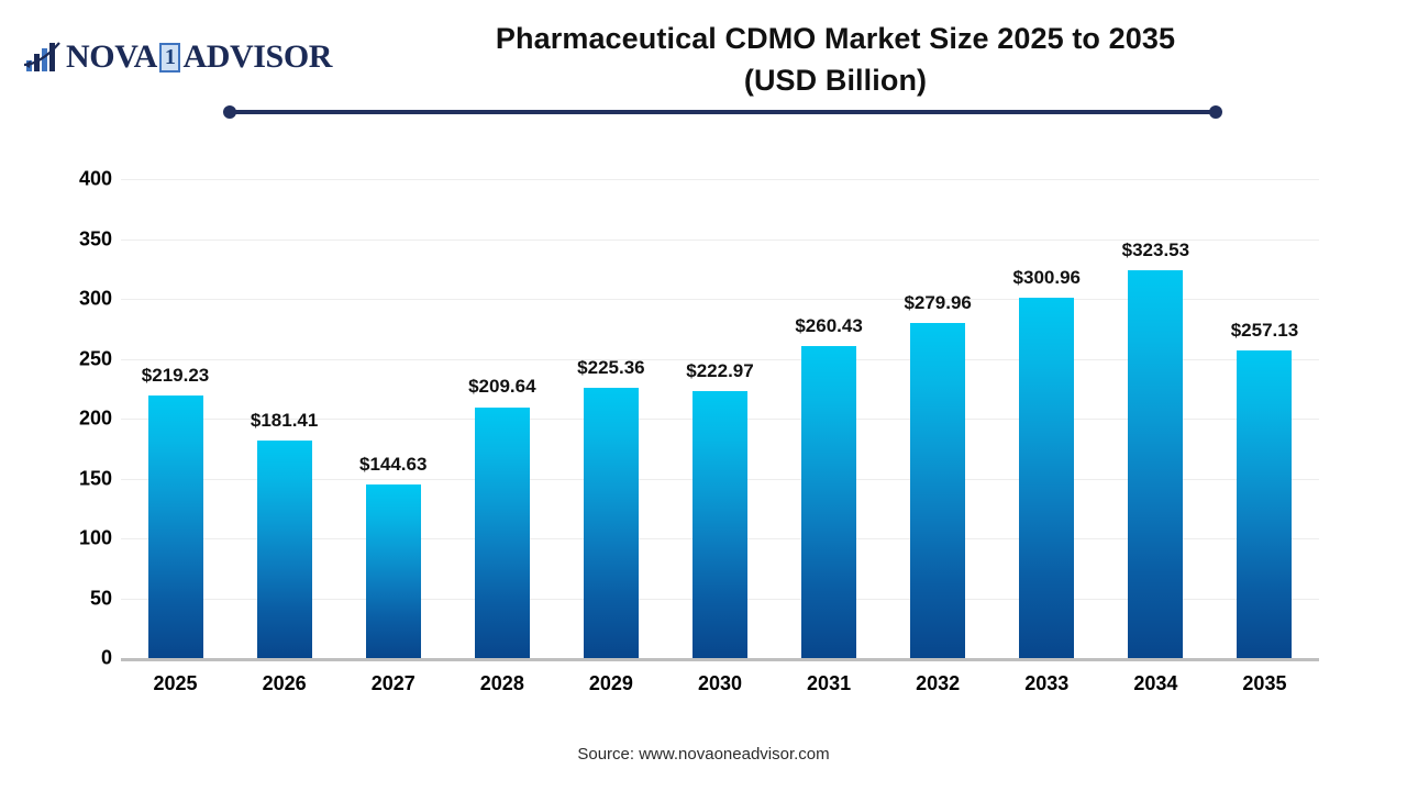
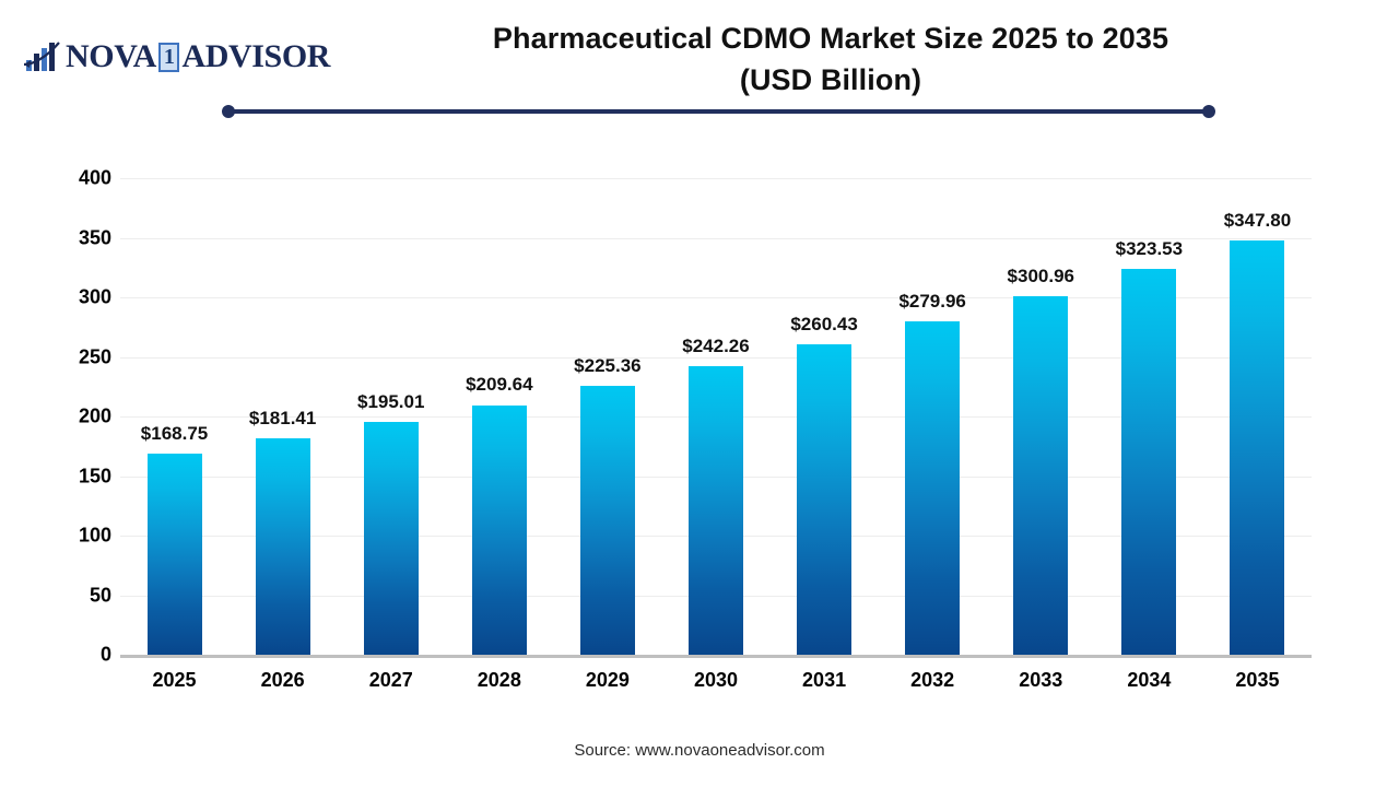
2025: $219.23 -> $168.75
2027: $144.63 -> $195.01
2030: $222.97 -> $242.26
2035: $257.13 -> $347.80
